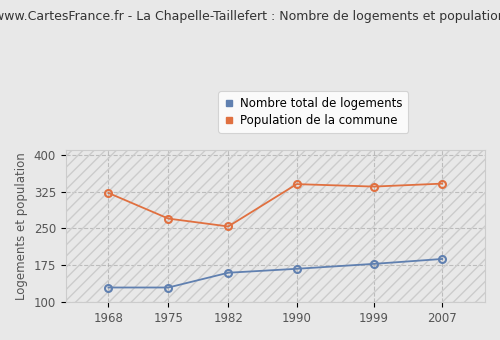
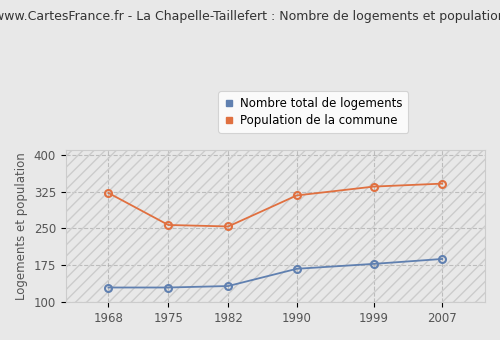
Population de la commune/1975: 270 -> 257
Nombre total de logements/1982: 160 -> 133
Population de la commune/1990: 340 -> 317
